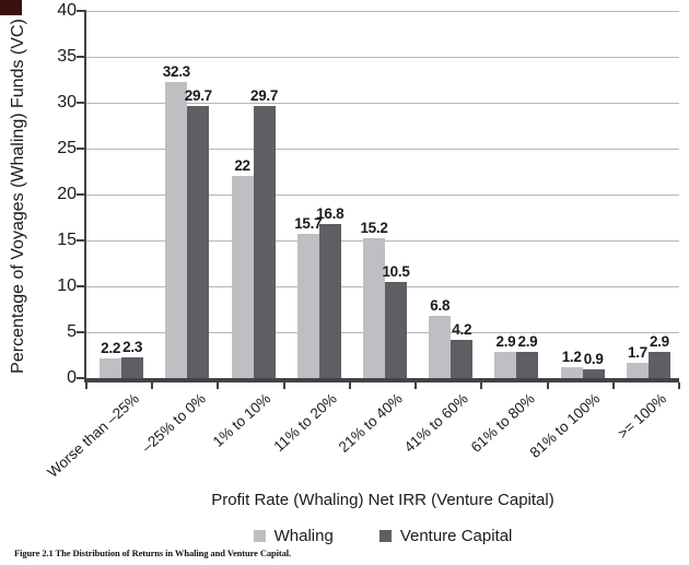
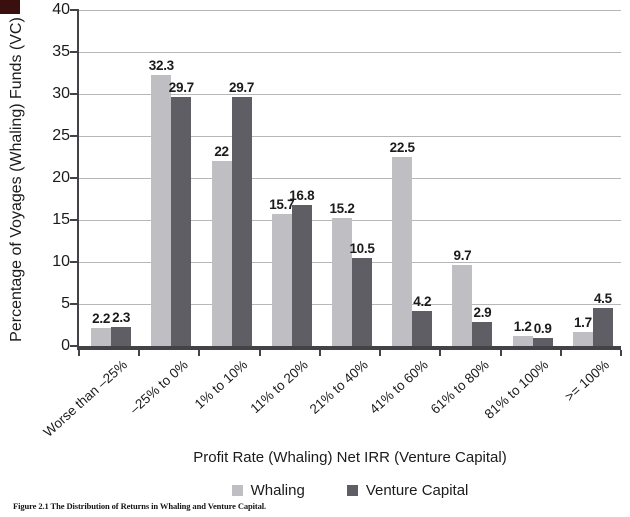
Whaling/41% to 60%: 6.8 -> 22.5
Whaling/61% to 80%: 2.9 -> 9.7
Venture Capital/>= 100%: 2.9 -> 4.5
